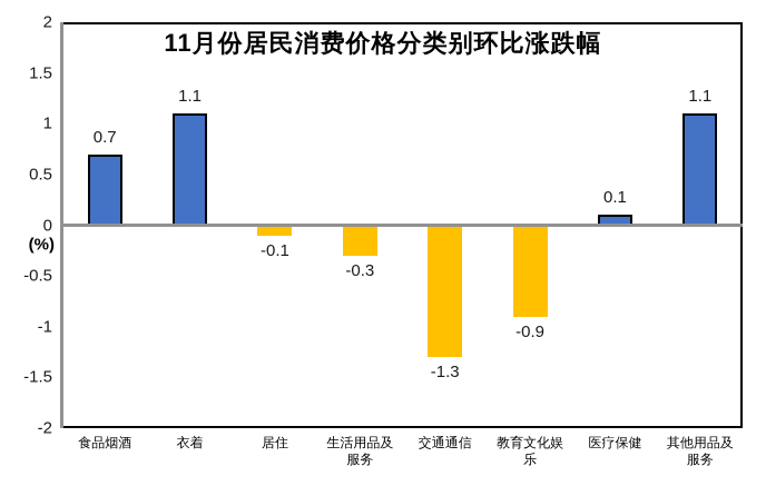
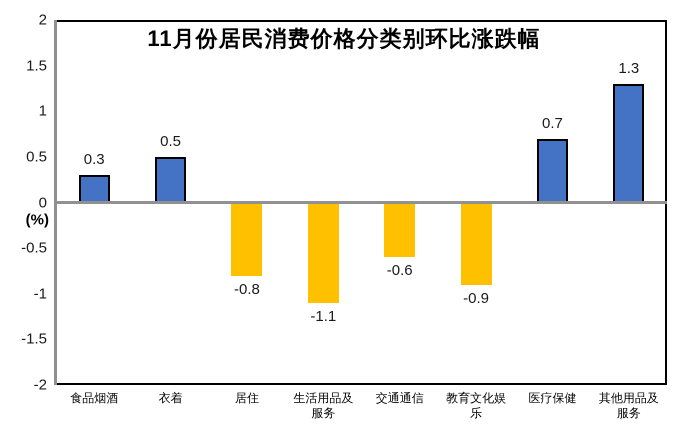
食品烟酒: 0.7 -> 0.3
衣着: 1.1 -> 0.5
居住: -0.1 -> -0.8
生活用品及服务: -0.3 -> -1.1
交通通信: -1.3 -> -0.6
医疗保健: 0.1 -> 0.7
其他用品及服务: 1.1 -> 1.3
